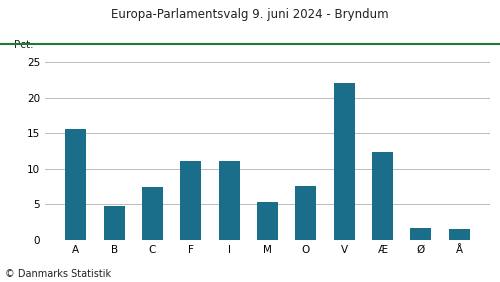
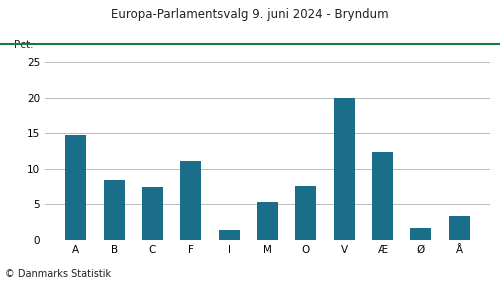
A: 15.6 -> 14.8
B: 4.7 -> 8.4
I: 11.1 -> 1.4
V: 22.0 -> 20.0
Å: 1.5 -> 3.4
